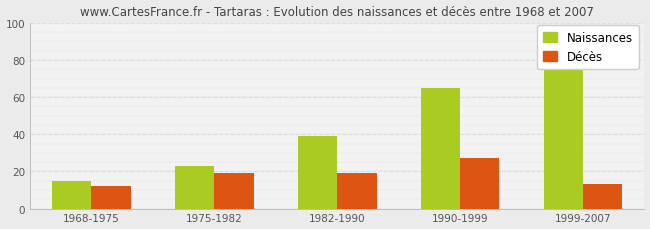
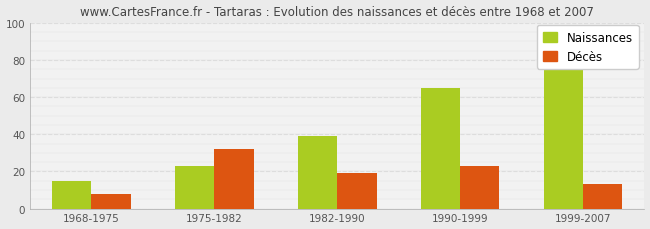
Décès/1968-1975: 12 -> 8
Décès/1975-1982: 19 -> 32
Décès/1990-1999: 27 -> 23
